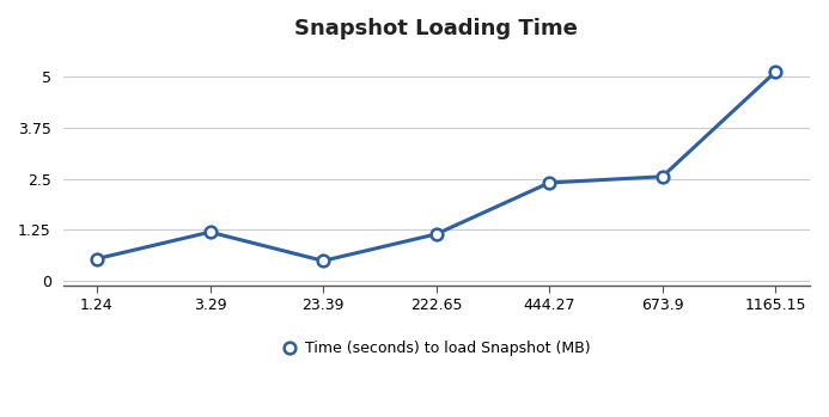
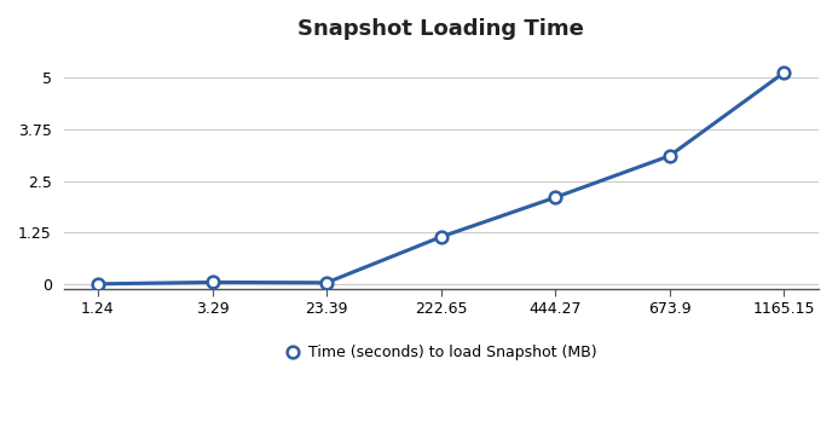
1.24: 0.55 -> 0.02
3.29: 1.20 -> 0.06
23.39: 0.50 -> 0.05
444.27: 2.40 -> 2.10
673.9: 2.55 -> 3.10
